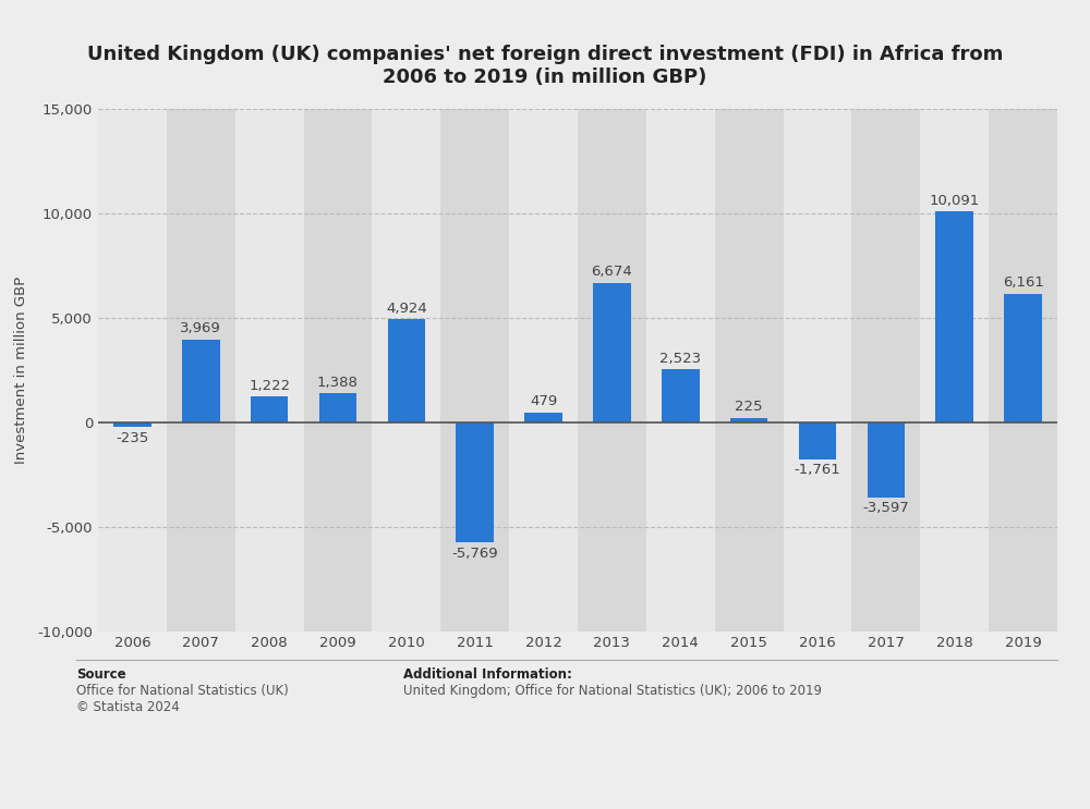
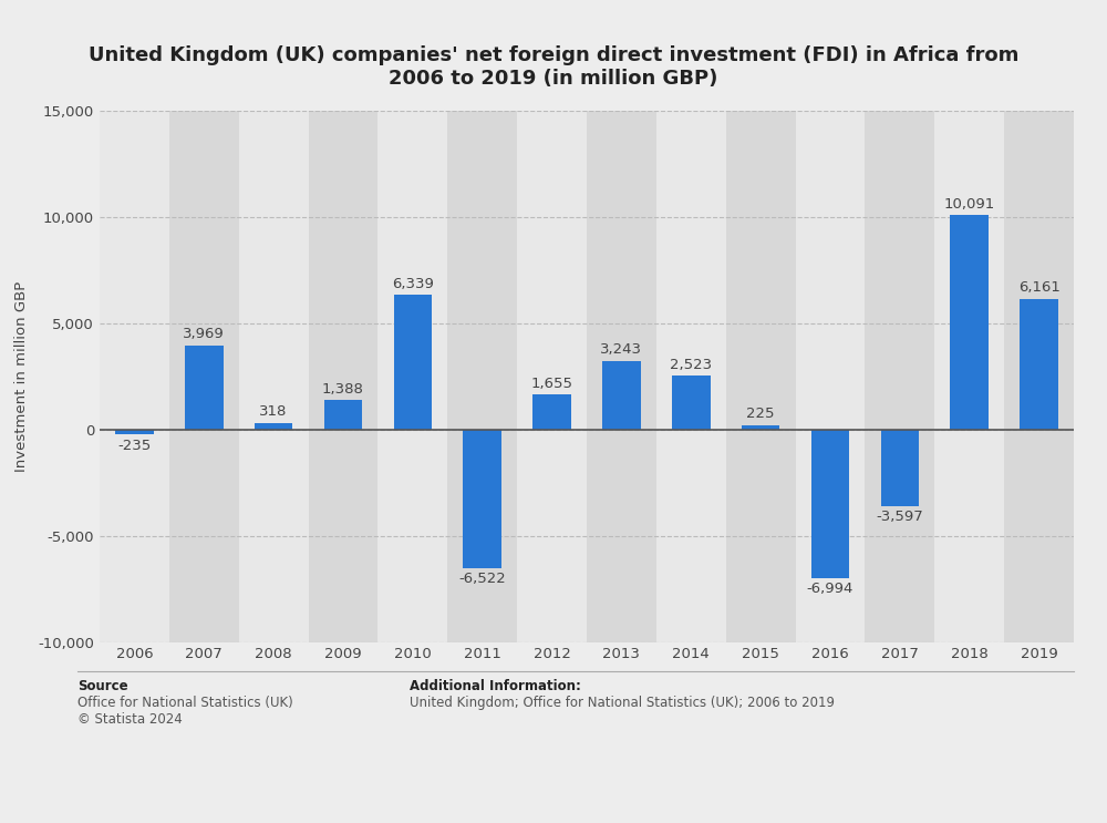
2008: 1,222 -> 318
2010: 4,924 -> 6,339
2011: -5,769 -> -6,522
2012: 479 -> 1,655
2013: 6,674 -> 3,243
2016: -1,761 -> -6,994
